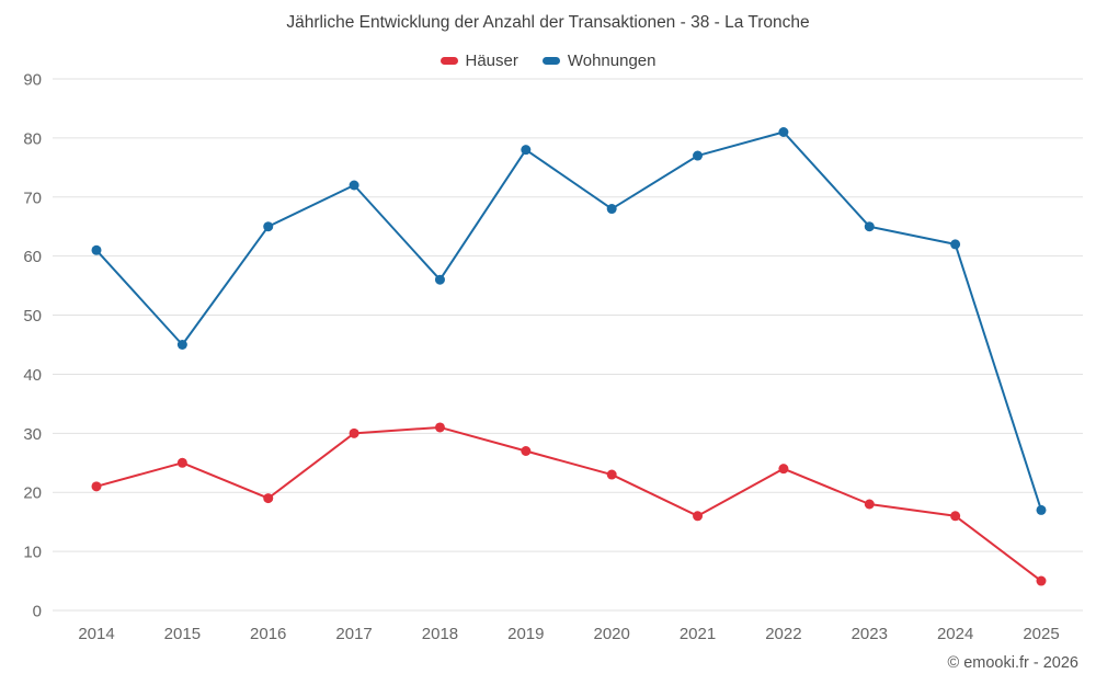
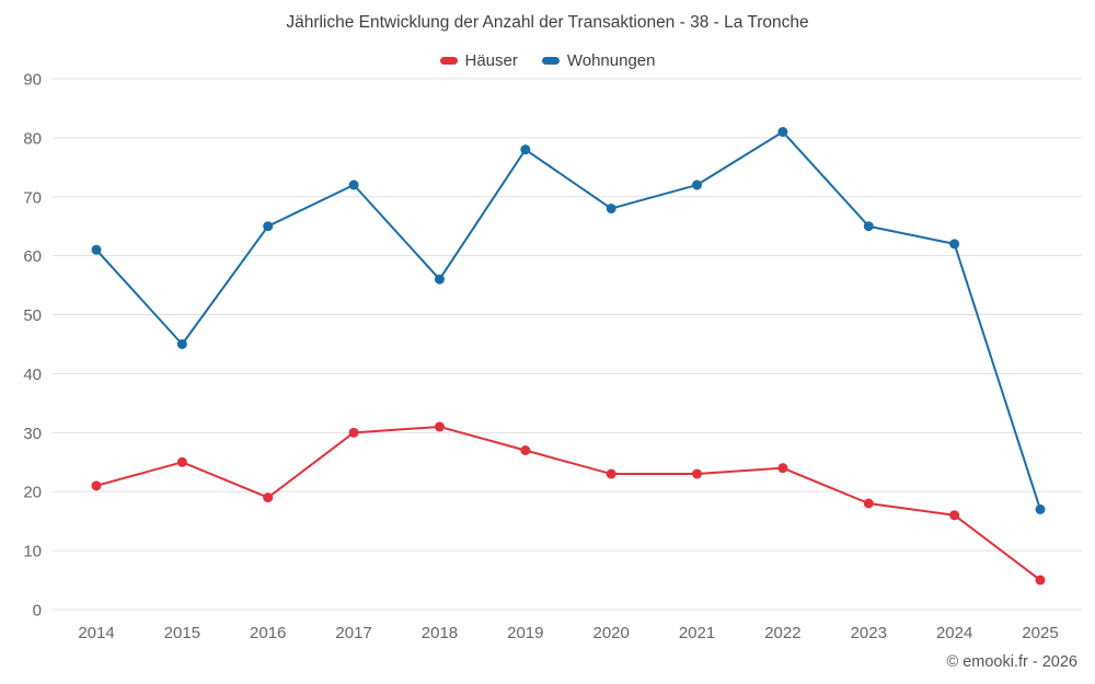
Häuser/2021: 16 -> 23
Wohnungen/2021: 77 -> 72
